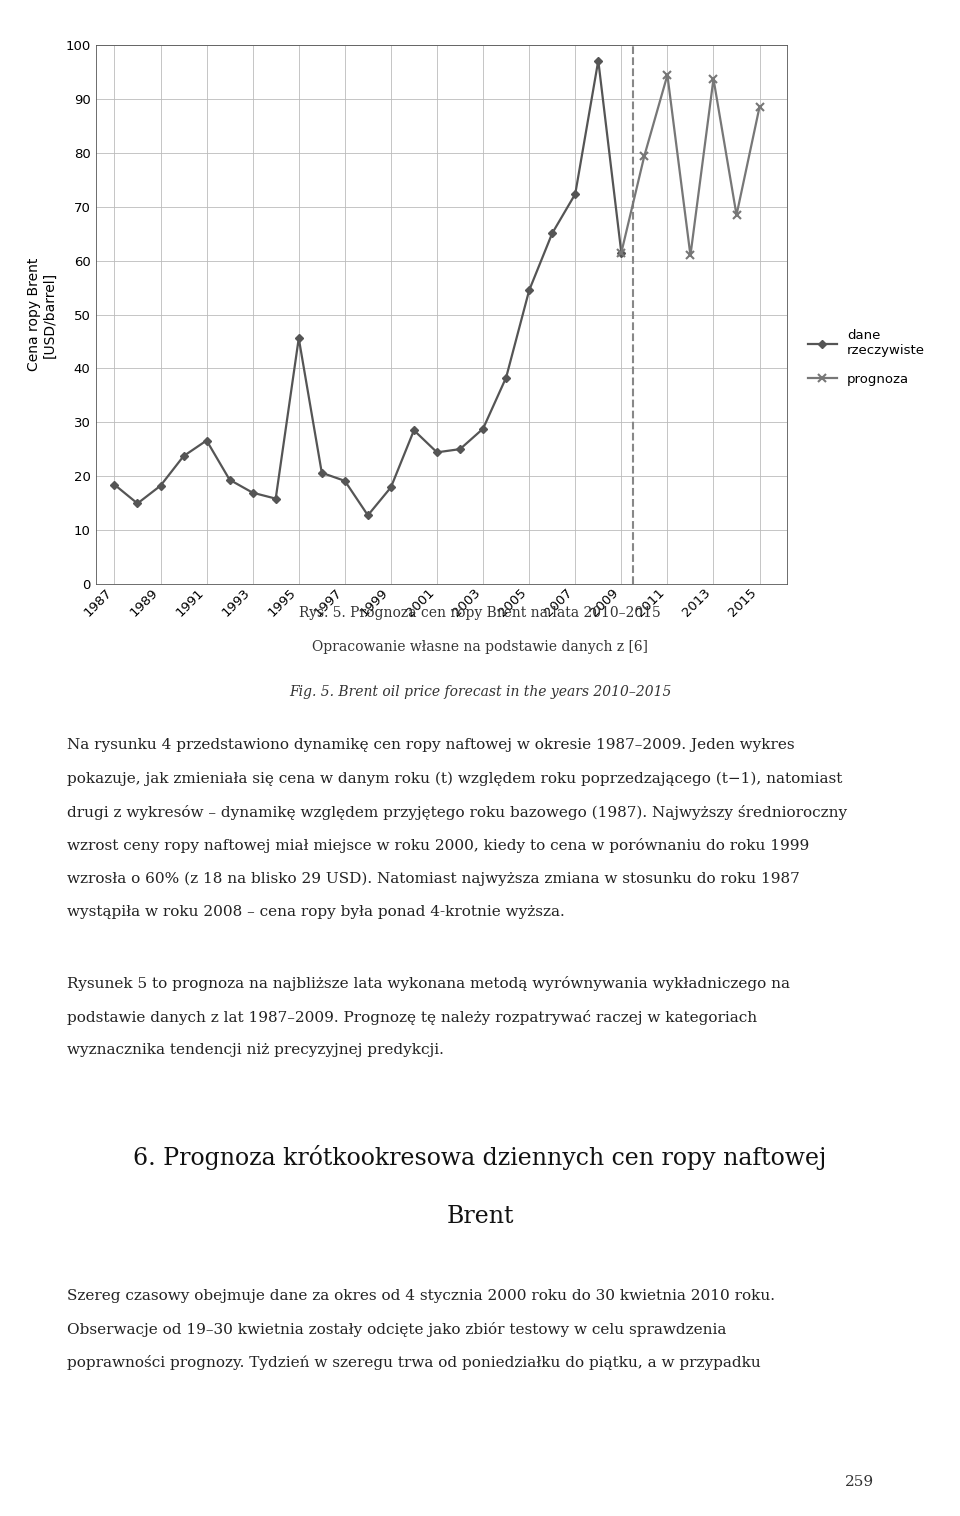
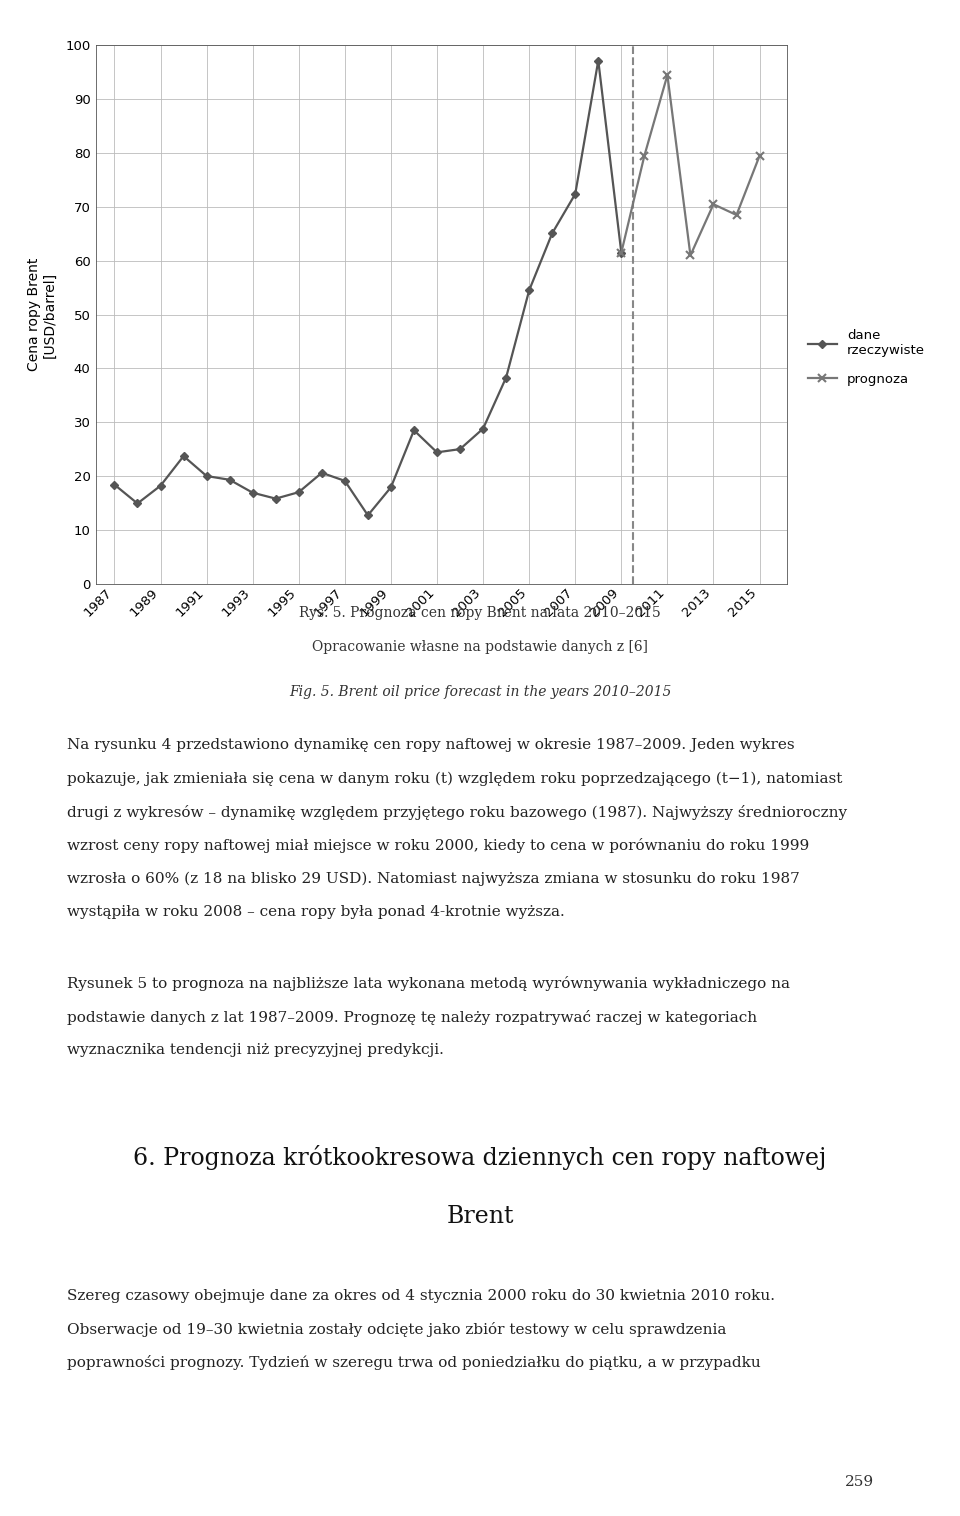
dane rzeczywiste/1991: 26.6 -> 20.0
dane rzeczywiste/1995: 45.6 -> 17.0
prognoza/2013: 93.8 -> 70.5
prognoza/2015: 88.6 -> 79.5
